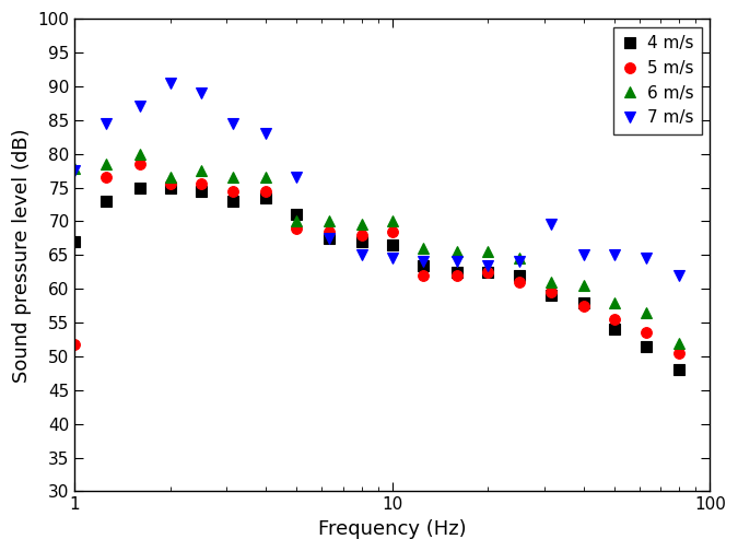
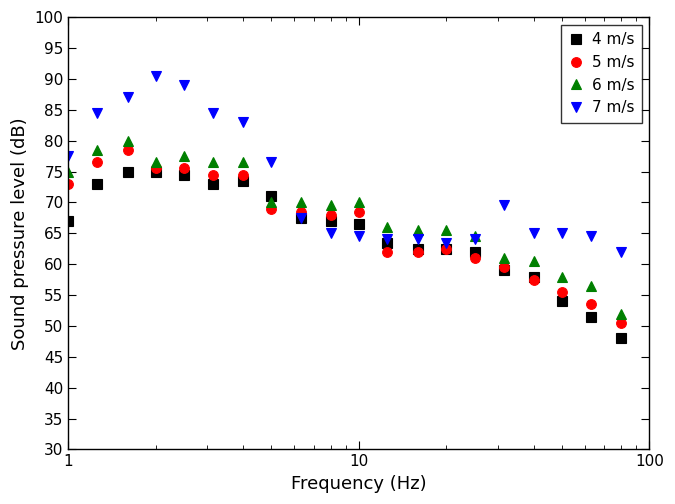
5 m/s/1: 51.8 -> 73.0
6 m/s/1: 77.8 -> 75.0
